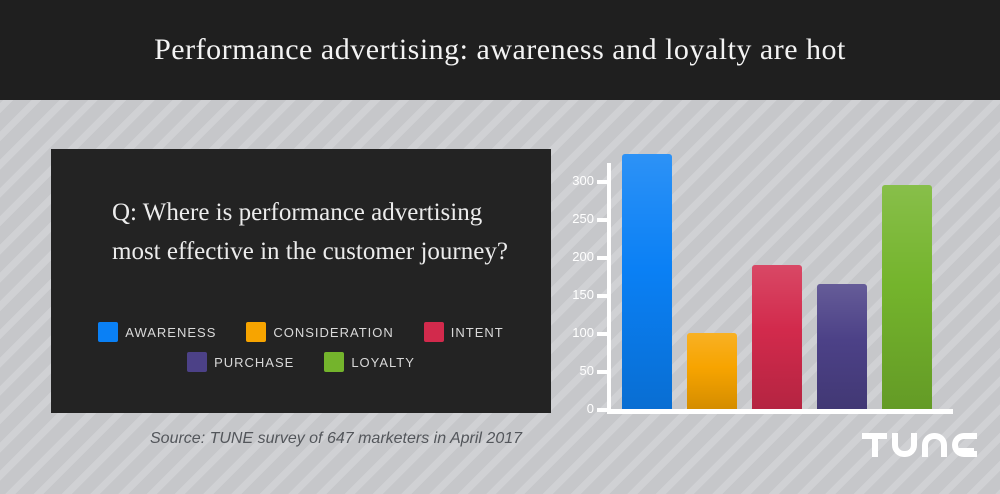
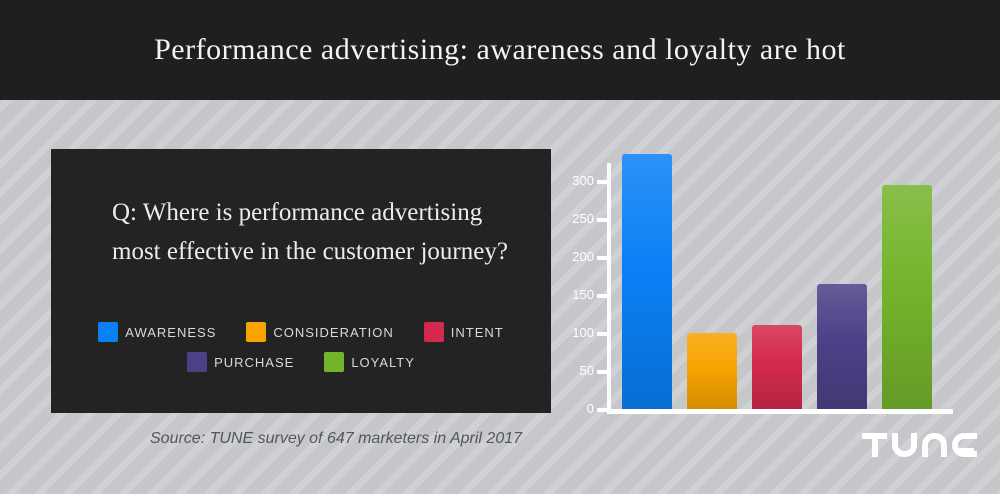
INTENT: 190 -> 110
